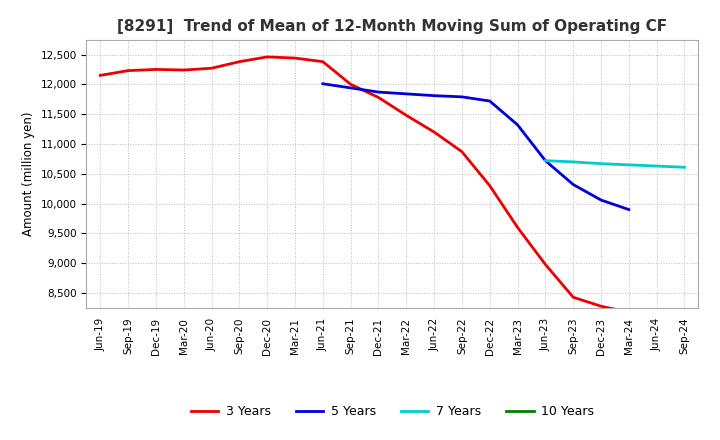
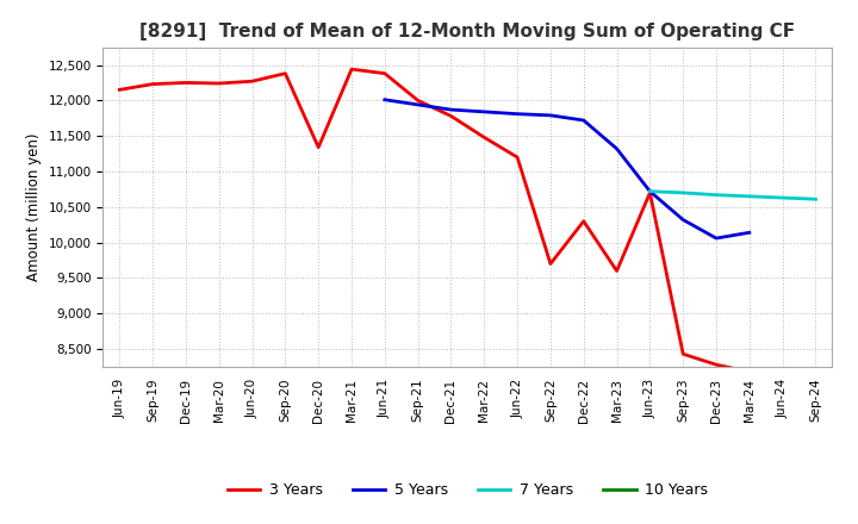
3 Years/Dec-20: 12,460 -> 11,340
3 Years/Sep-22: 10,870 -> 9,700
3 Years/Jun-23: 8,980 -> 10,700
5 Years/Mar-24: 9,900 -> 10,140
